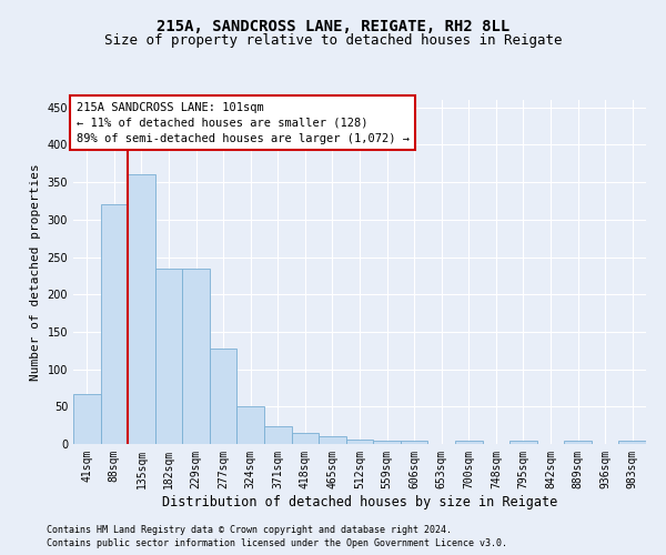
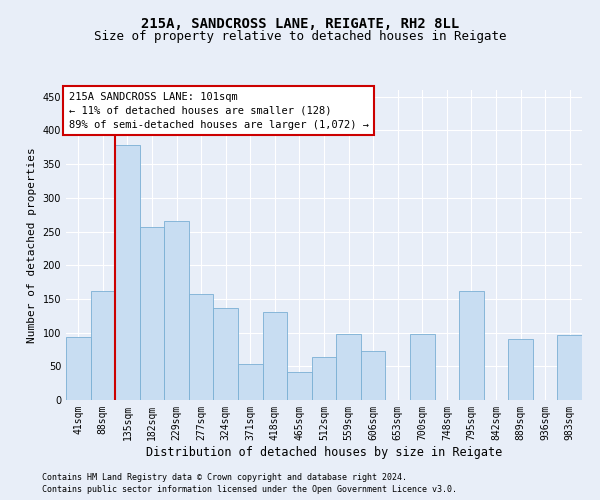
41sqm: 67 -> 94
88sqm: 321 -> 162
135sqm: 360 -> 378
182sqm: 235 -> 256
229sqm: 235 -> 266
277sqm: 127 -> 158
324sqm: 50 -> 136
371sqm: 24 -> 54
418sqm: 15 -> 130
465sqm: 10 -> 42
512sqm: 6 -> 64
559sqm: 5 -> 98
606sqm: 4 -> 72
700sqm: 4 -> 98
795sqm: 4 -> 162
889sqm: 4 -> 90
983sqm: 4 -> 96
